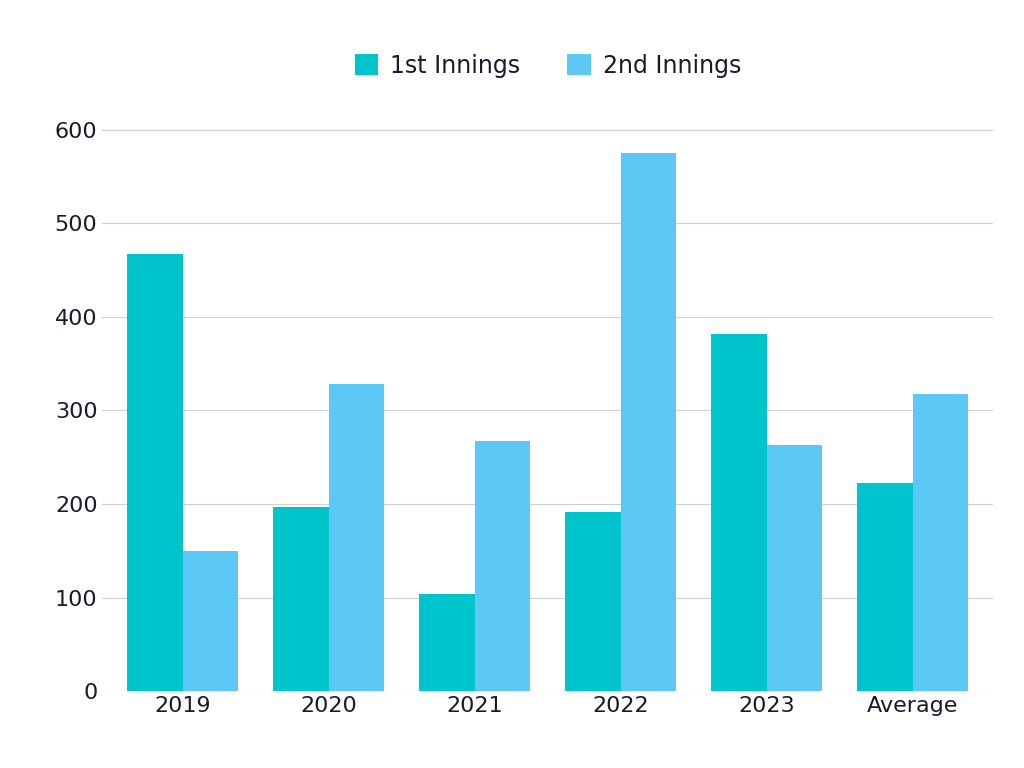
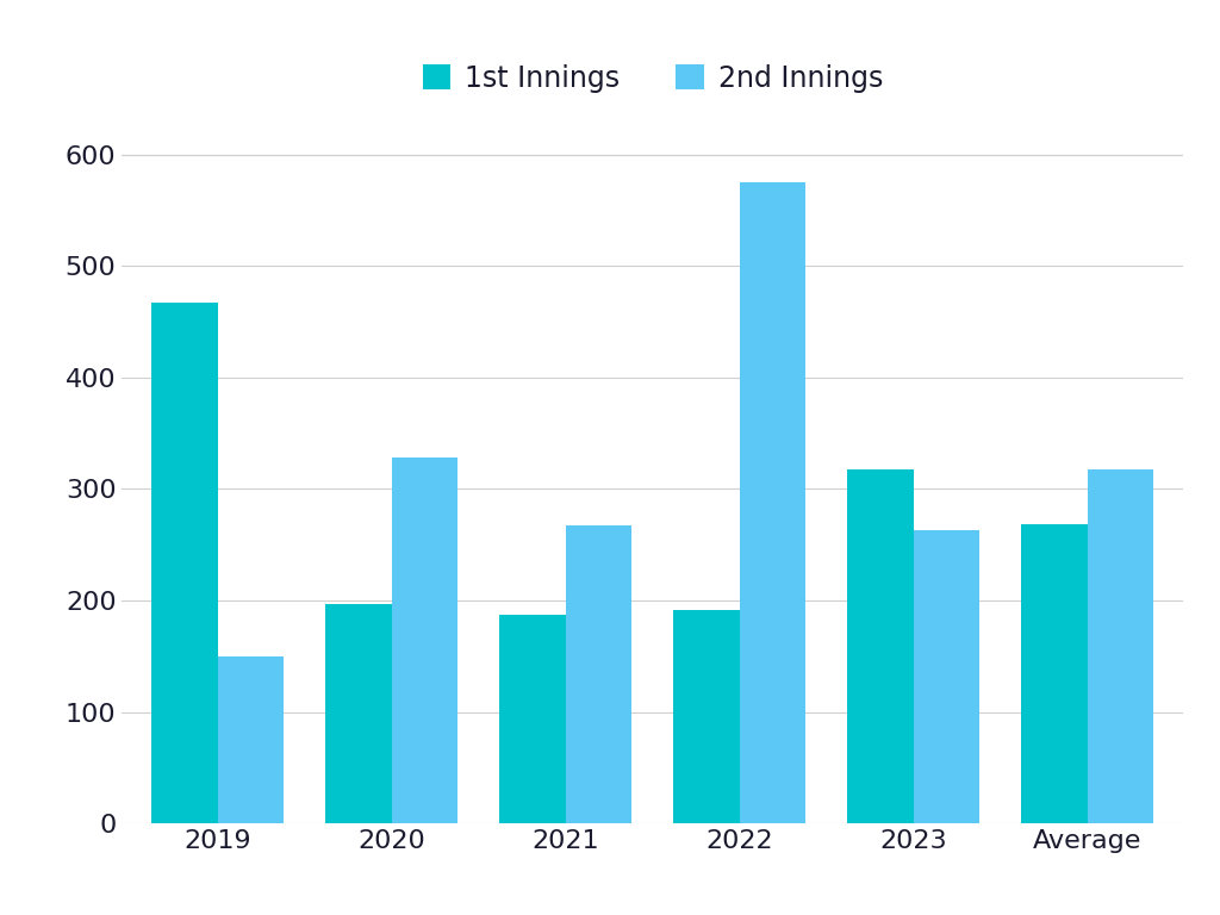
1st Innings/2021: 104 -> 187
1st Innings/2023: 382 -> 318
1st Innings/Average: 222 -> 268
